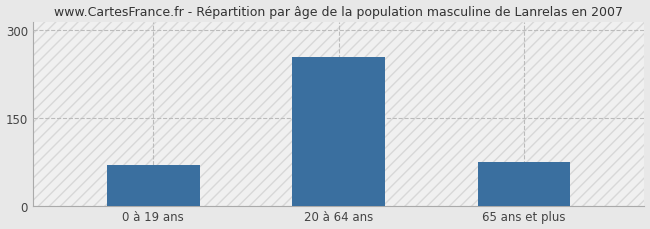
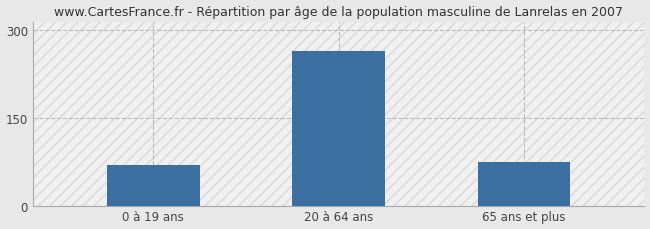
20 à 64 ans: 254 -> 265
